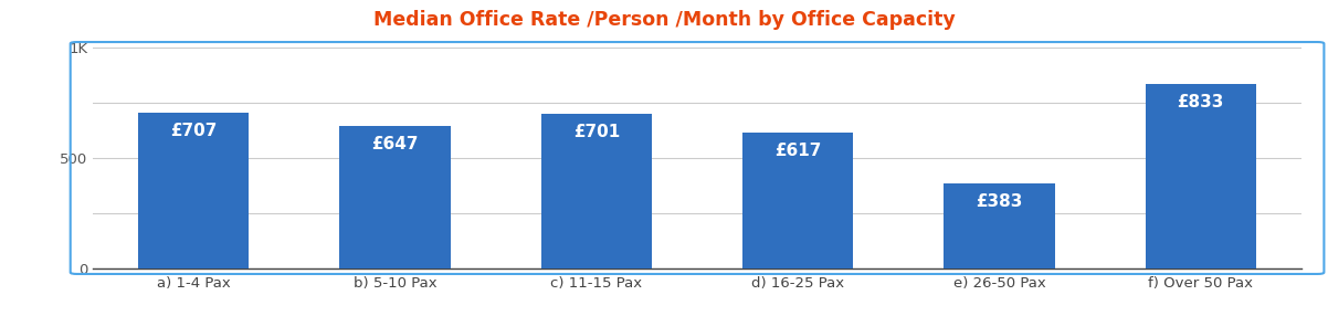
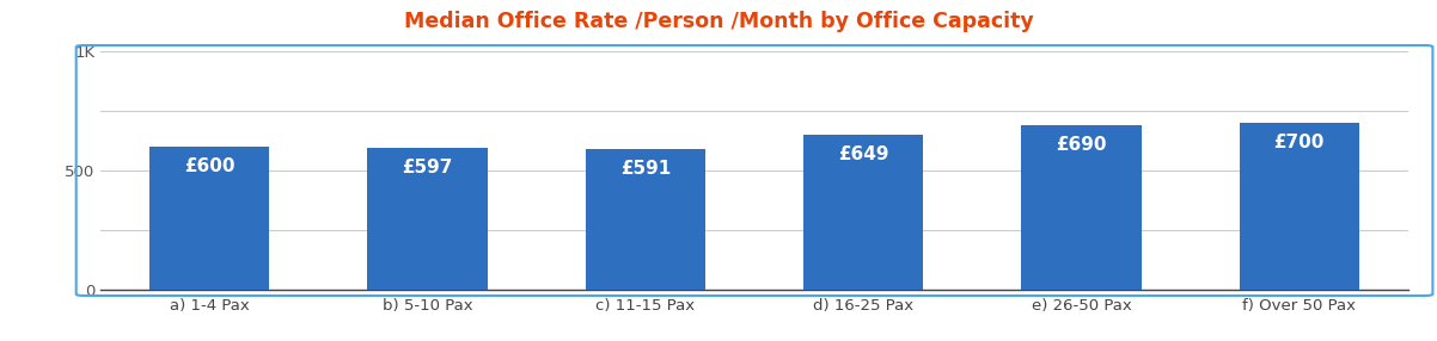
a) 1-4 Pax: £707 -> £600
b) 5-10 Pax: £647 -> £597
c) 11-15 Pax: £701 -> £591
d) 16-25 Pax: £617 -> £649
e) 26-50 Pax: £383 -> £690
f) Over 50 Pax: £833 -> £700
